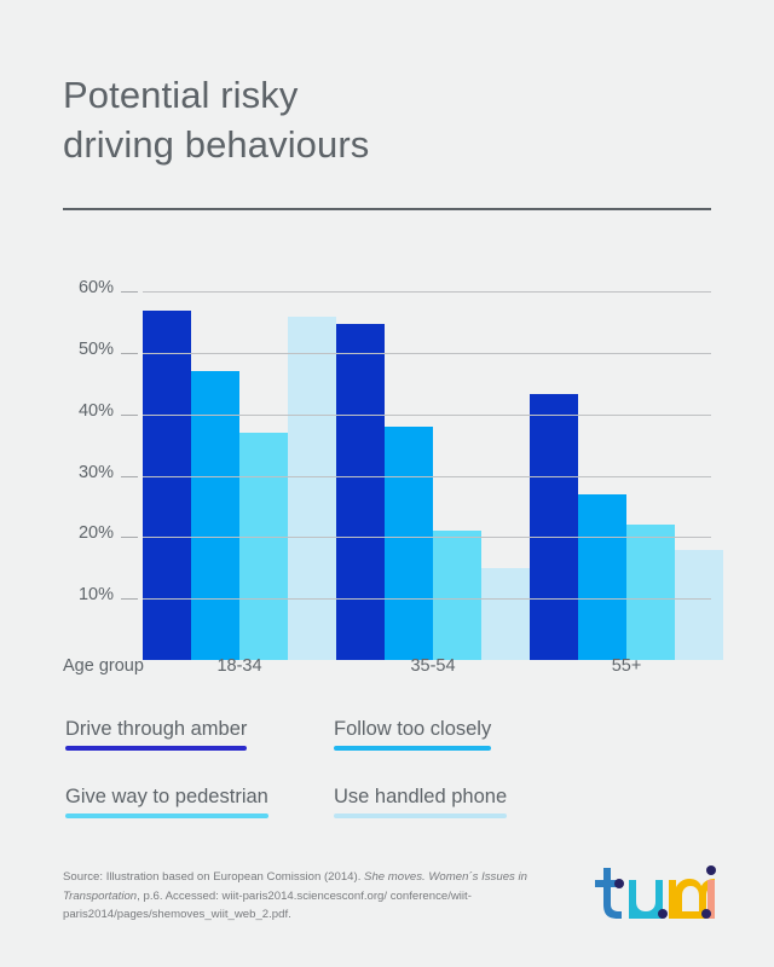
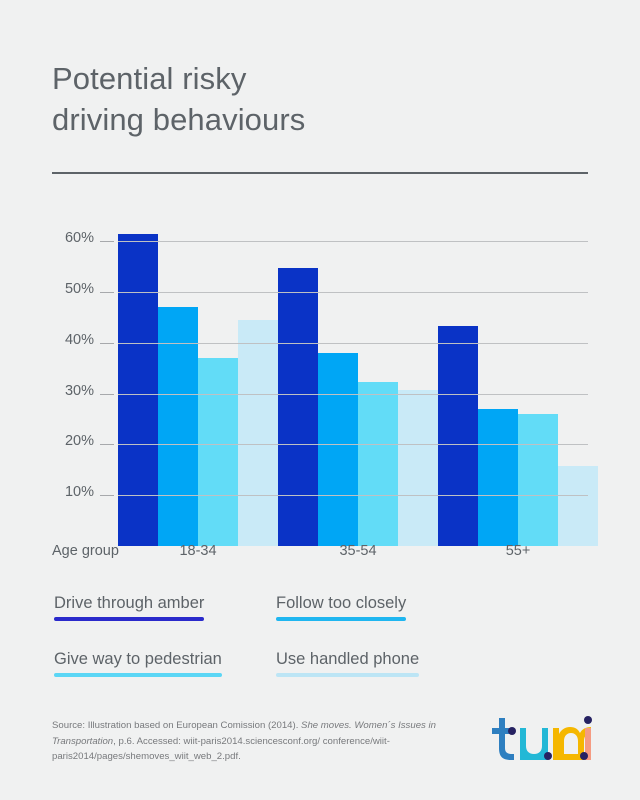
Drive through amber/18-34: 57% -> 62%
Use handled phone/18-34: 56% -> 44%
Give way to pedestrian/35-54: 21% -> 32%
Use handled phone/35-54: 15% -> 31%
Give way to pedestrian/55+: 22% -> 26%
Use handled phone/55+: 18% -> 16%
